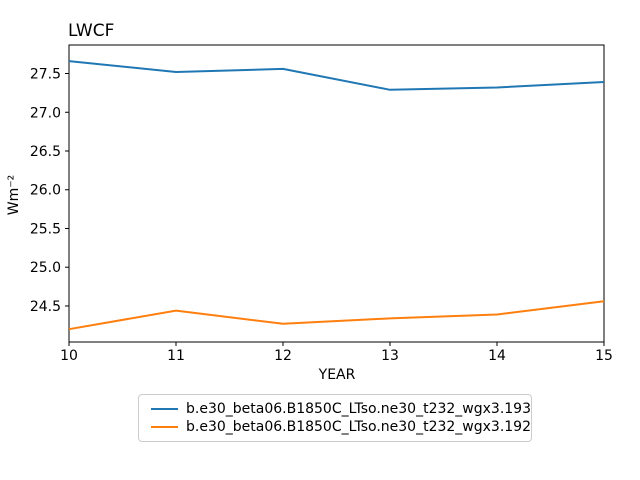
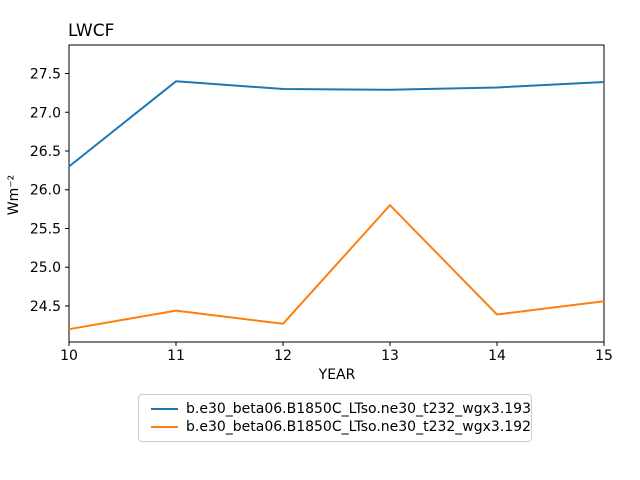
b.e30_beta06.B1850C_LTso.ne30_t232_wgx3.193/10: 27.7 -> 26.3
b.e30_beta06.B1850C_LTso.ne30_t232_wgx3.193/11: 27.5 -> 27.4
b.e30_beta06.B1850C_LTso.ne30_t232_wgx3.193/12: 27.6 -> 27.3
b.e30_beta06.B1850C_LTso.ne30_t232_wgx3.192/13: 24.3 -> 25.8
